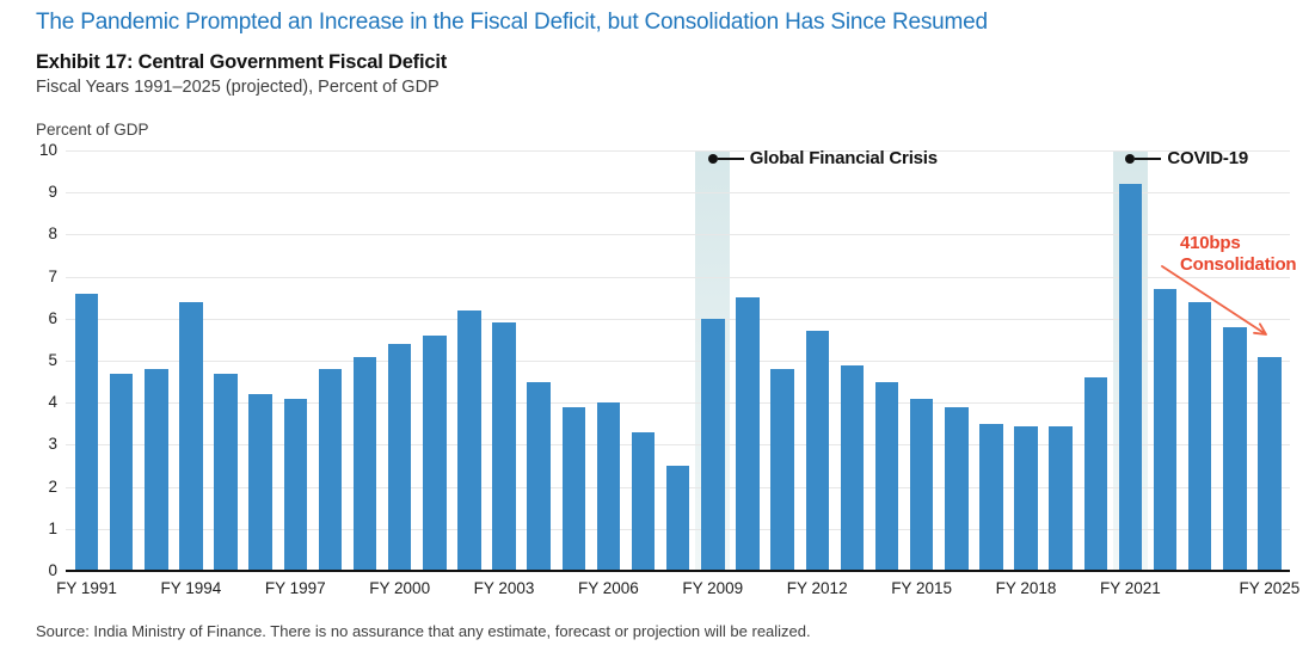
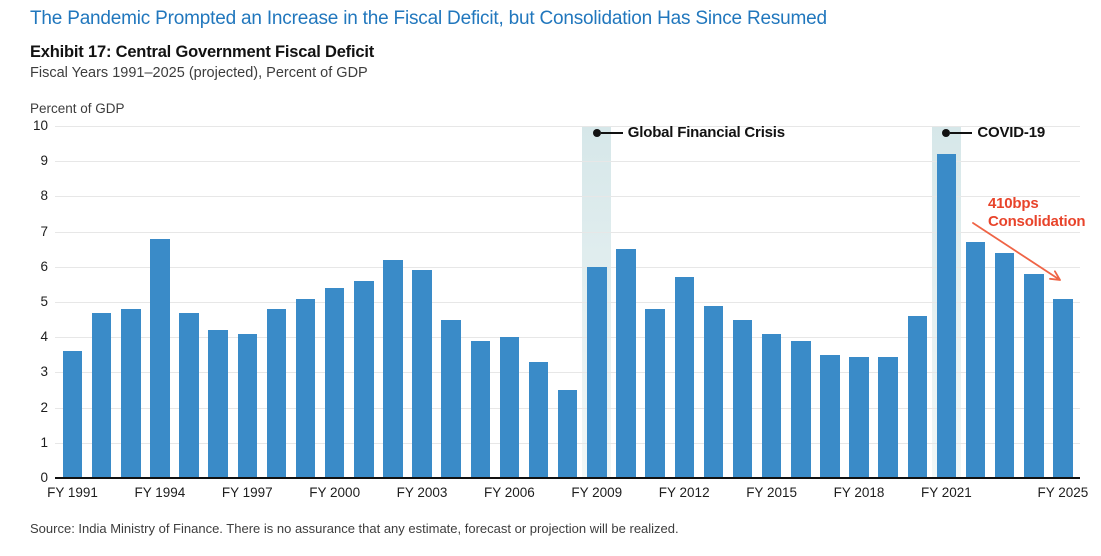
FY 1991: 6.6 -> 3.6
FY 1994: 6.4 -> 6.8
